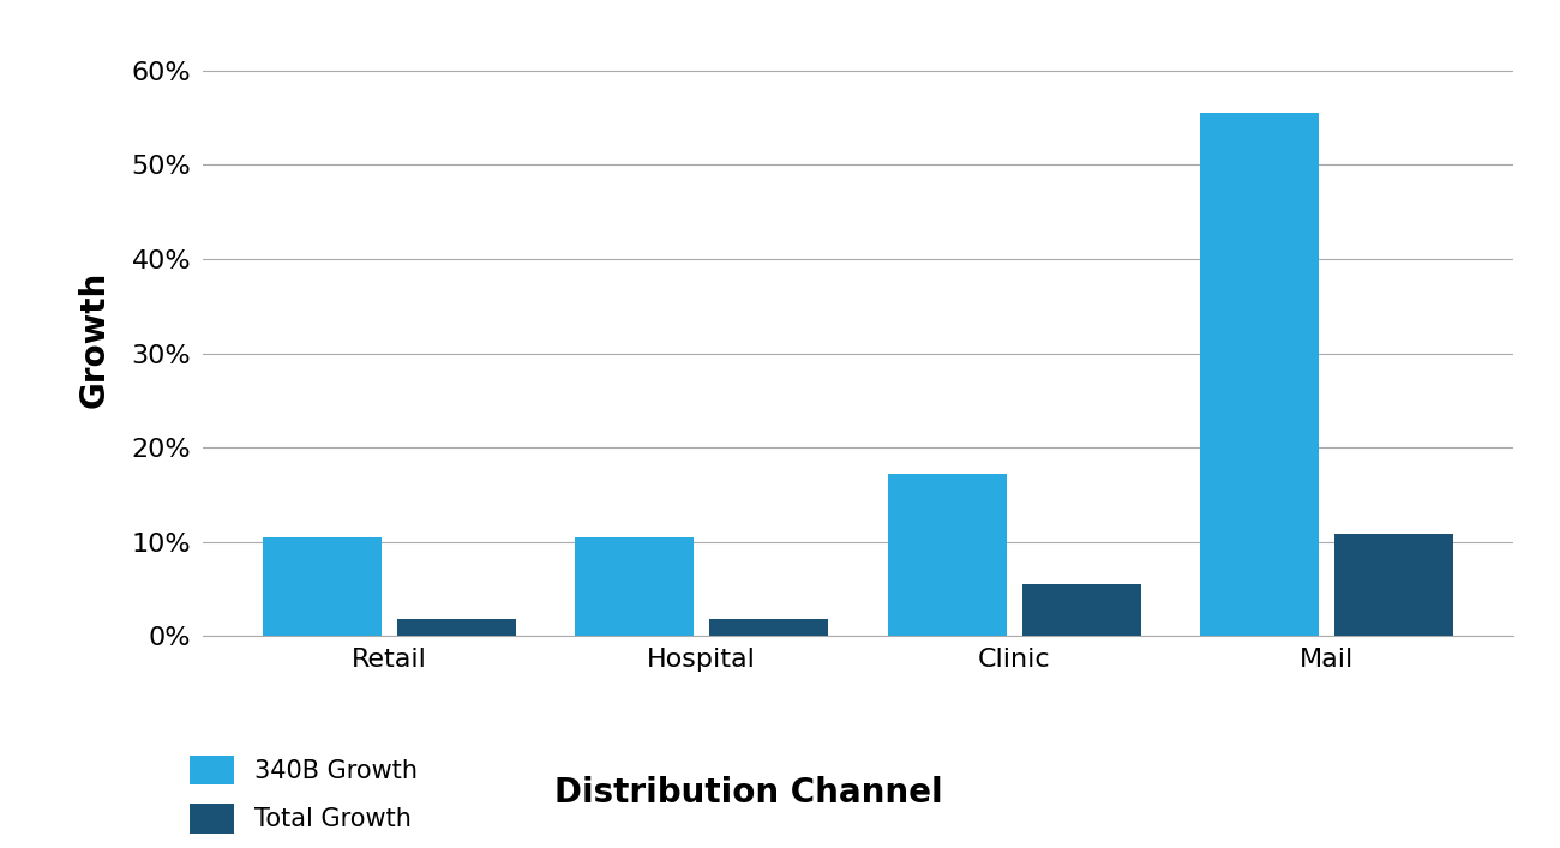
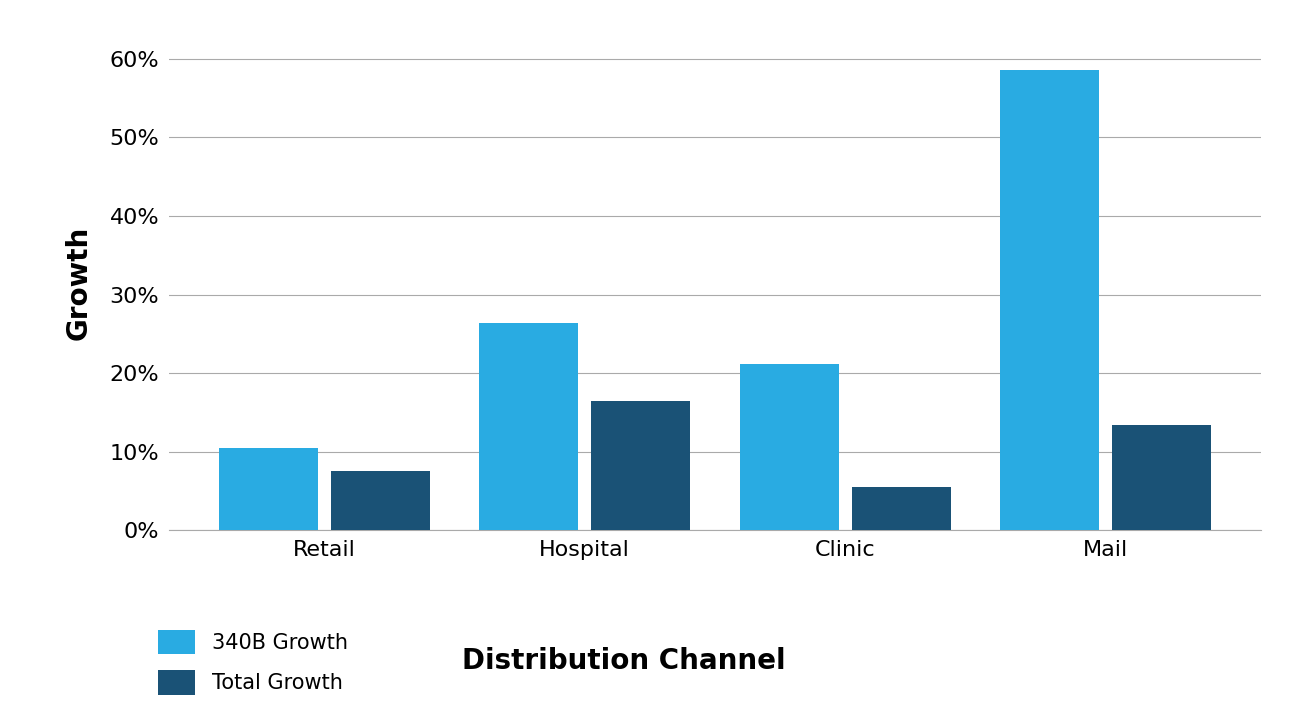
Total Growth/Retail: 1.8% -> 7.6%
340B Growth/Hospital: 10.5% -> 26.4%
Total Growth/Hospital: 1.8% -> 16.4%
340B Growth/Clinic: 17.2% -> 21.2%
340B Growth/Mail: 55.5% -> 58.6%
Total Growth/Mail: 10.8% -> 13.4%
